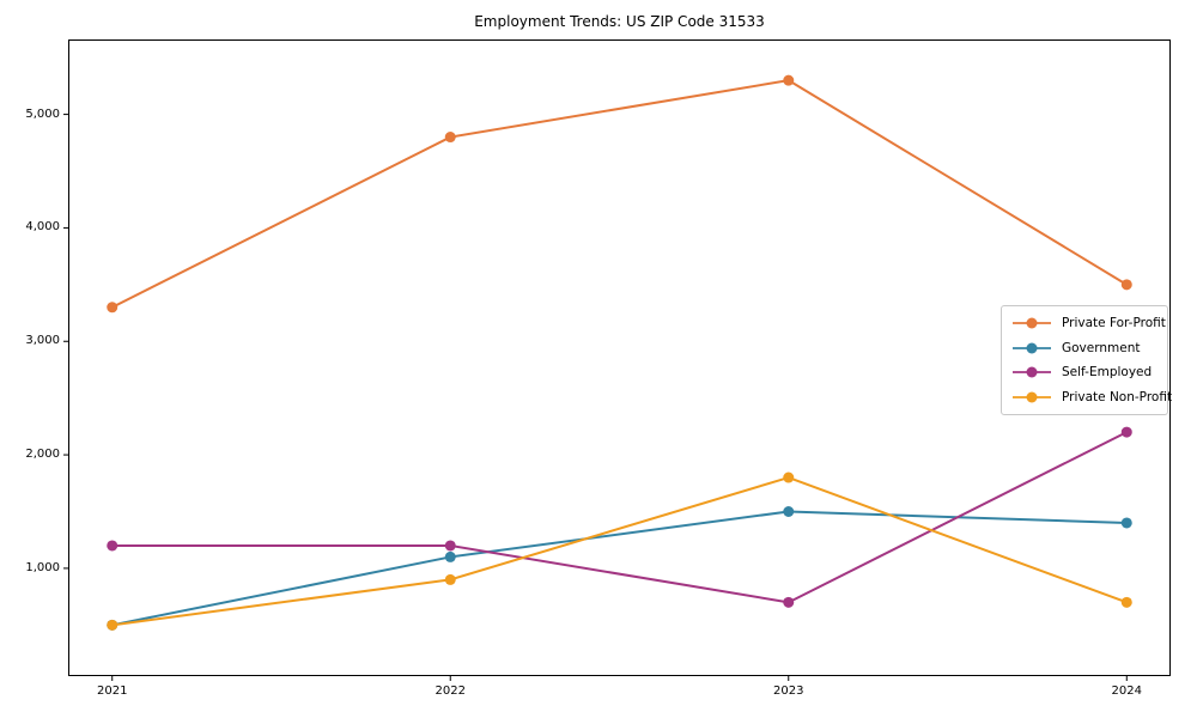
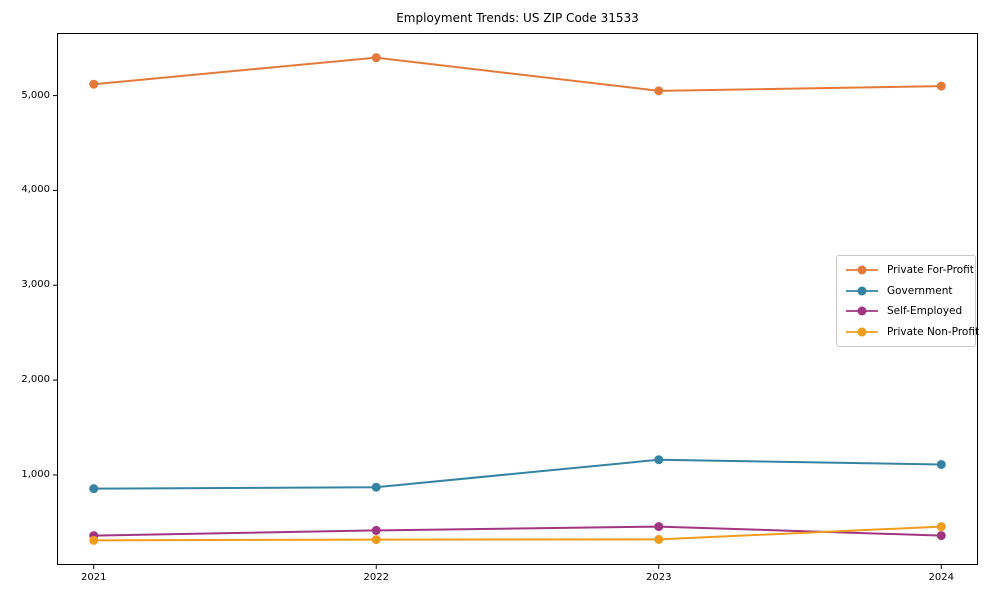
Private For-Profit/2021: 3300 -> 5100
Government/2021: 500 -> 900
Self-Employed/2021: 1200 -> 400
Private Non-Profit/2021: 500 -> 300
Private For-Profit/2022: 4800 -> 5400
Government/2022: 1100 -> 900
Self-Employed/2022: 1200 -> 400
Private Non-Profit/2022: 900 -> 300
Private For-Profit/2023: 5300 -> 5000
Government/2023: 1500 -> 1200
Self-Employed/2023: 700 -> 500
Private Non-Profit/2023: 1800 -> 300
Private For-Profit/2024: 3500 -> 5100
Government/2024: 1400 -> 1100
Self-Employed/2024: 2200 -> 400
Private Non-Profit/2024: 700 -> 500
